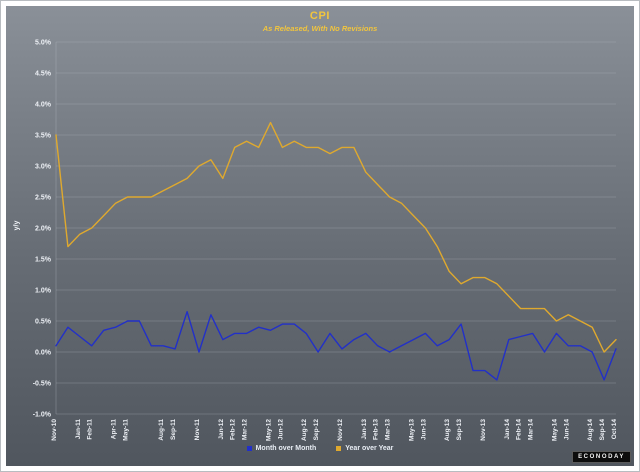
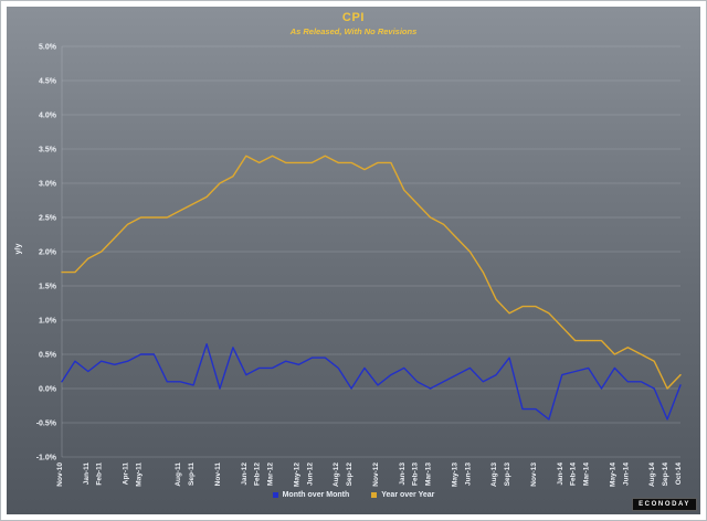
Year over Year/Nov-10: 3.5% -> 1.7%
Month over Month/Feb-11: 0.1% -> 0.4%
Year over Year/Jan-12: 2.8% -> 3.4%
Year over Year/May-12: 3.7% -> 3.3%
